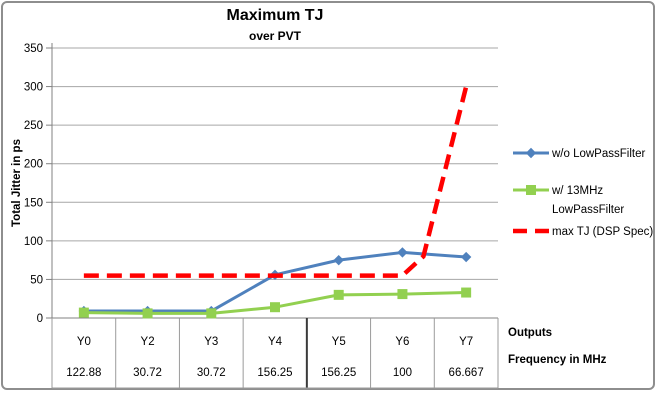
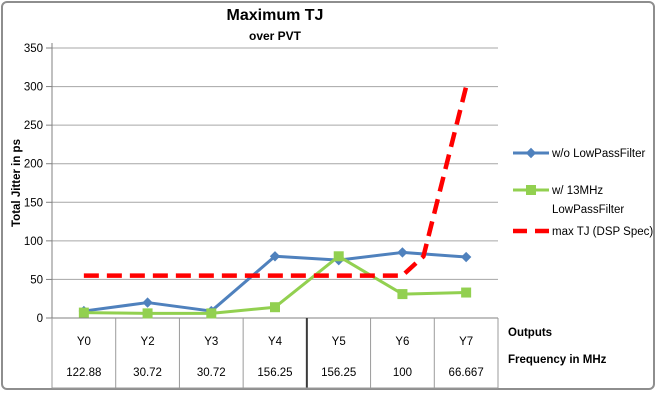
w/o LowPassFilter/Y2: 10 -> 20
w/o LowPassFilter/Y4: 60 -> 80
w/ 13MHz LowPassFilter/Y5: 30 -> 80
